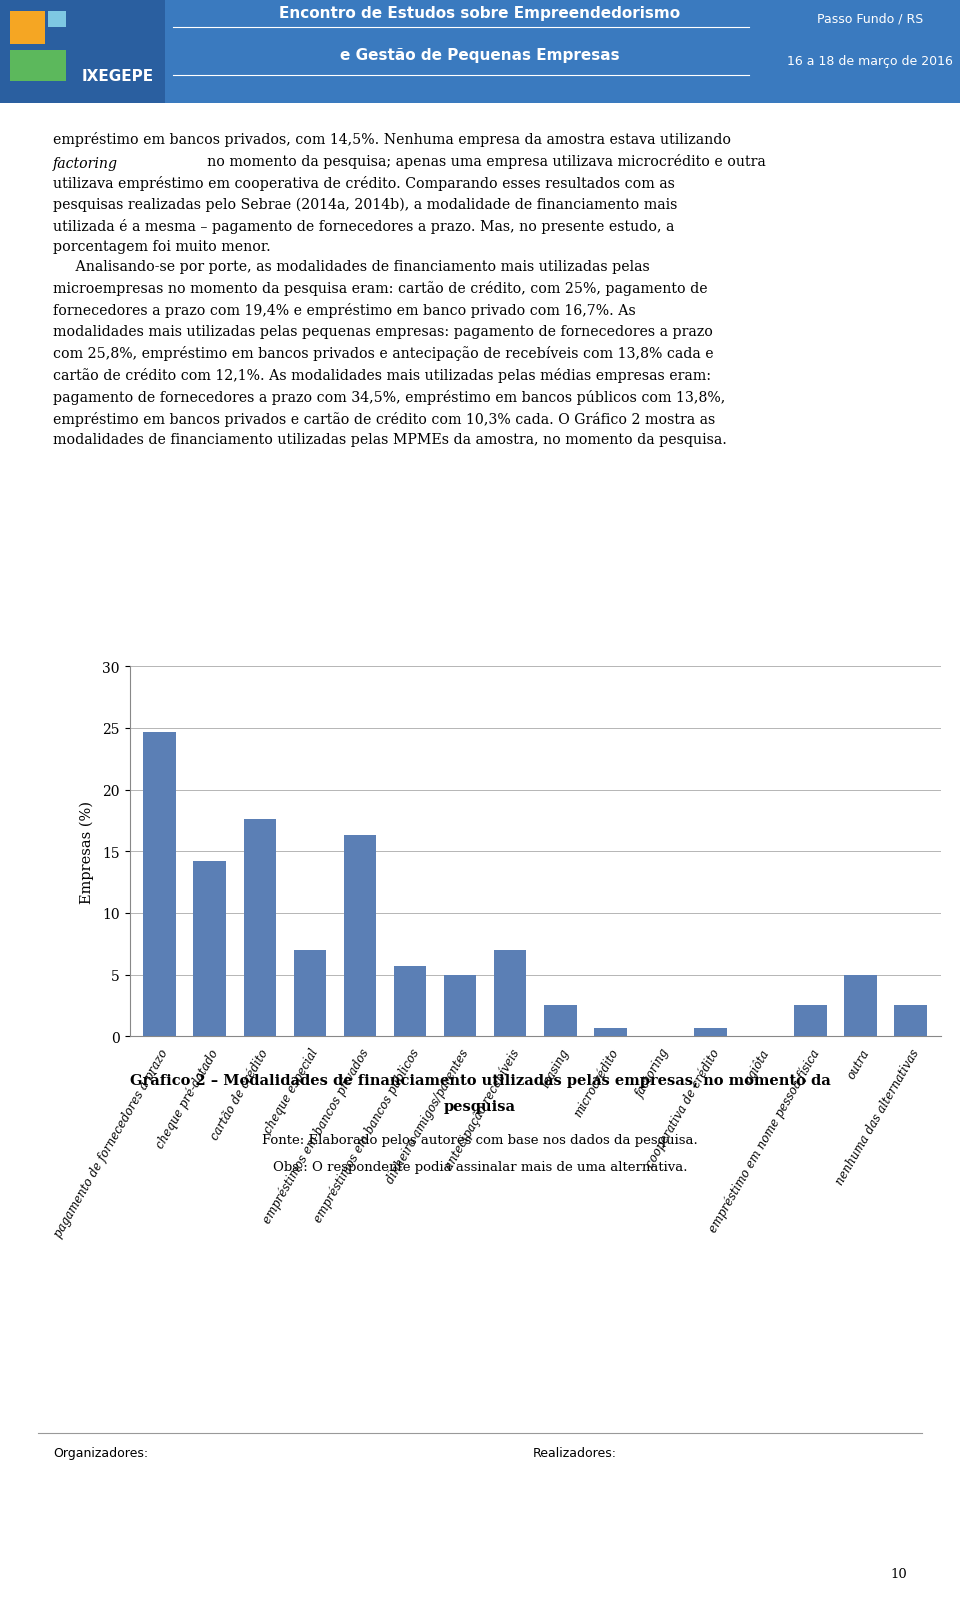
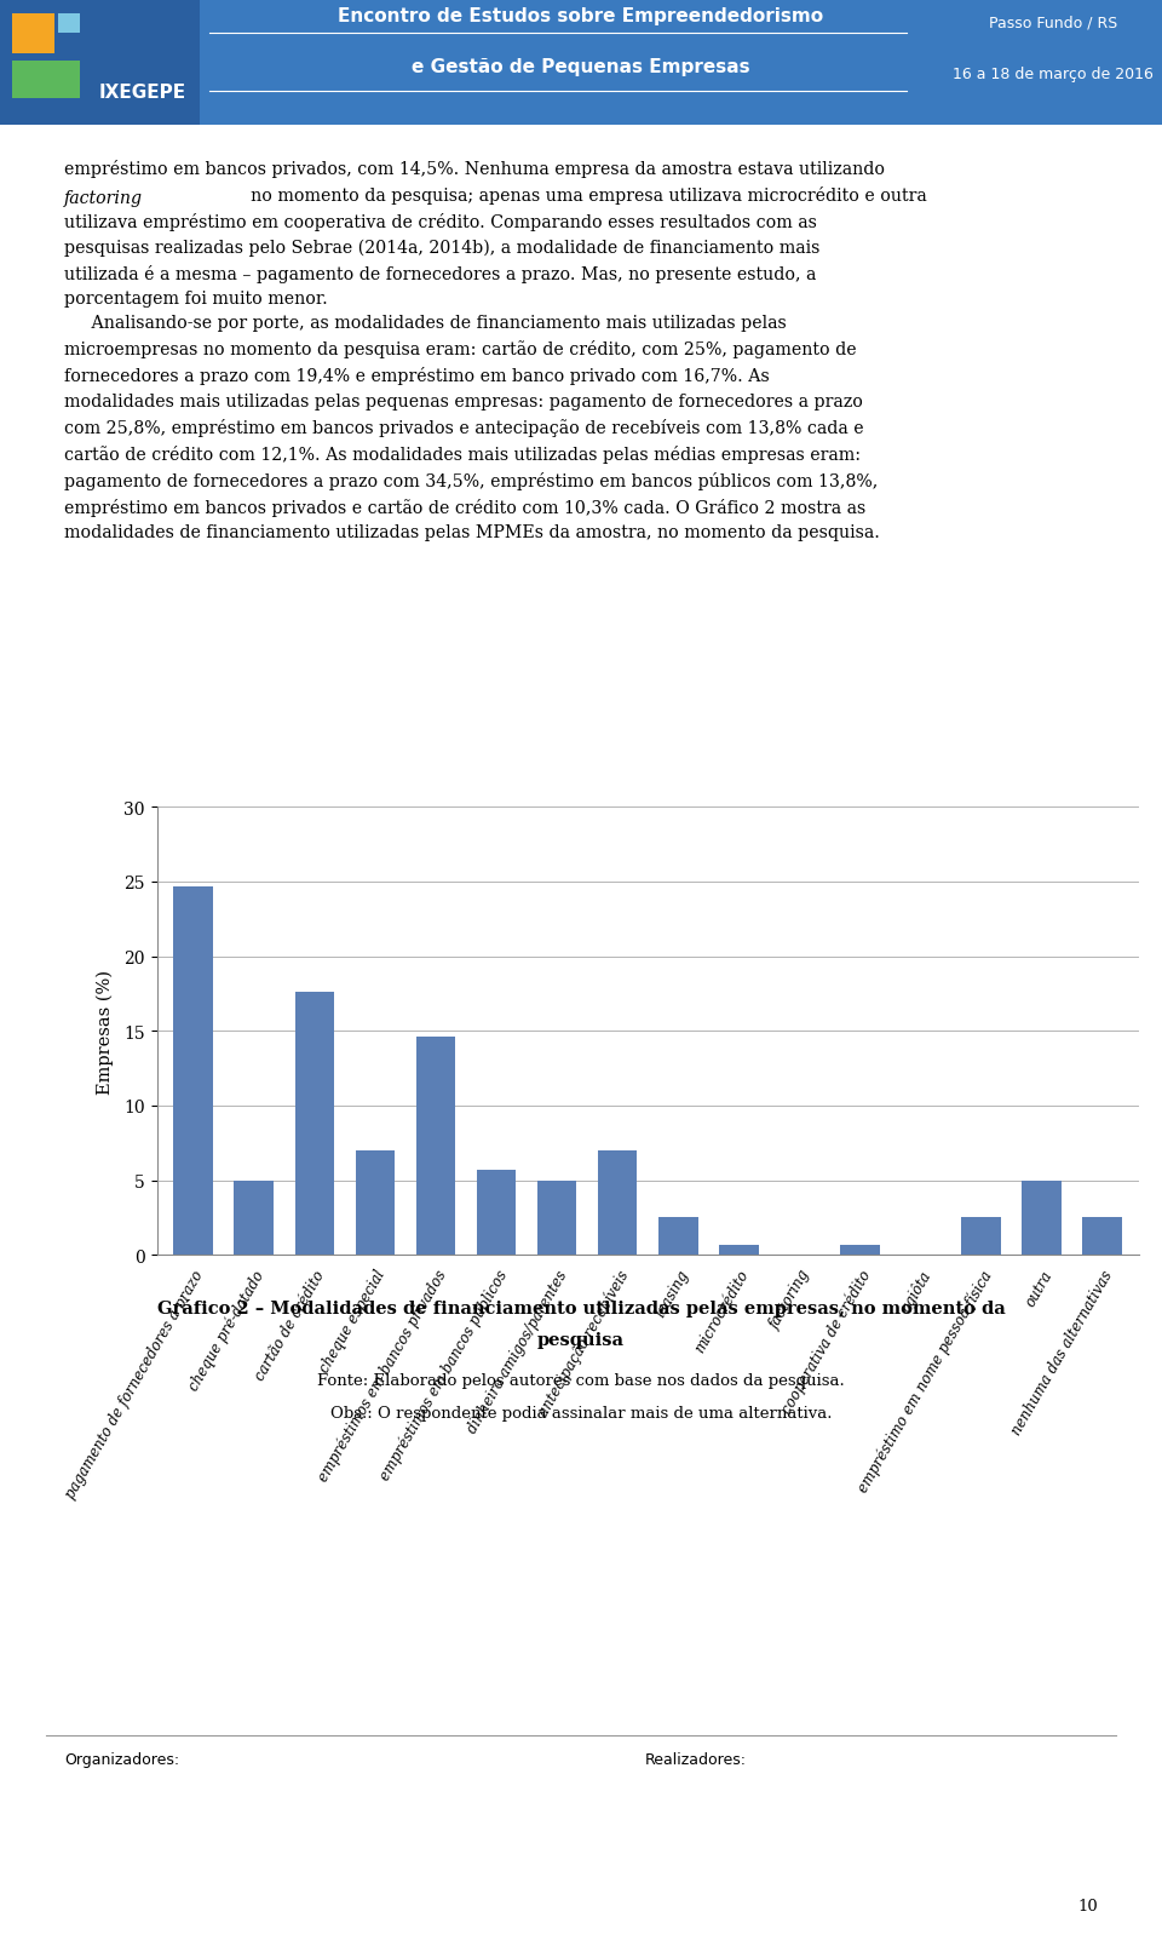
cheque pré-datado: 14.2 -> 5.0
empréstimos em bancos privados: 16.3 -> 14.6
